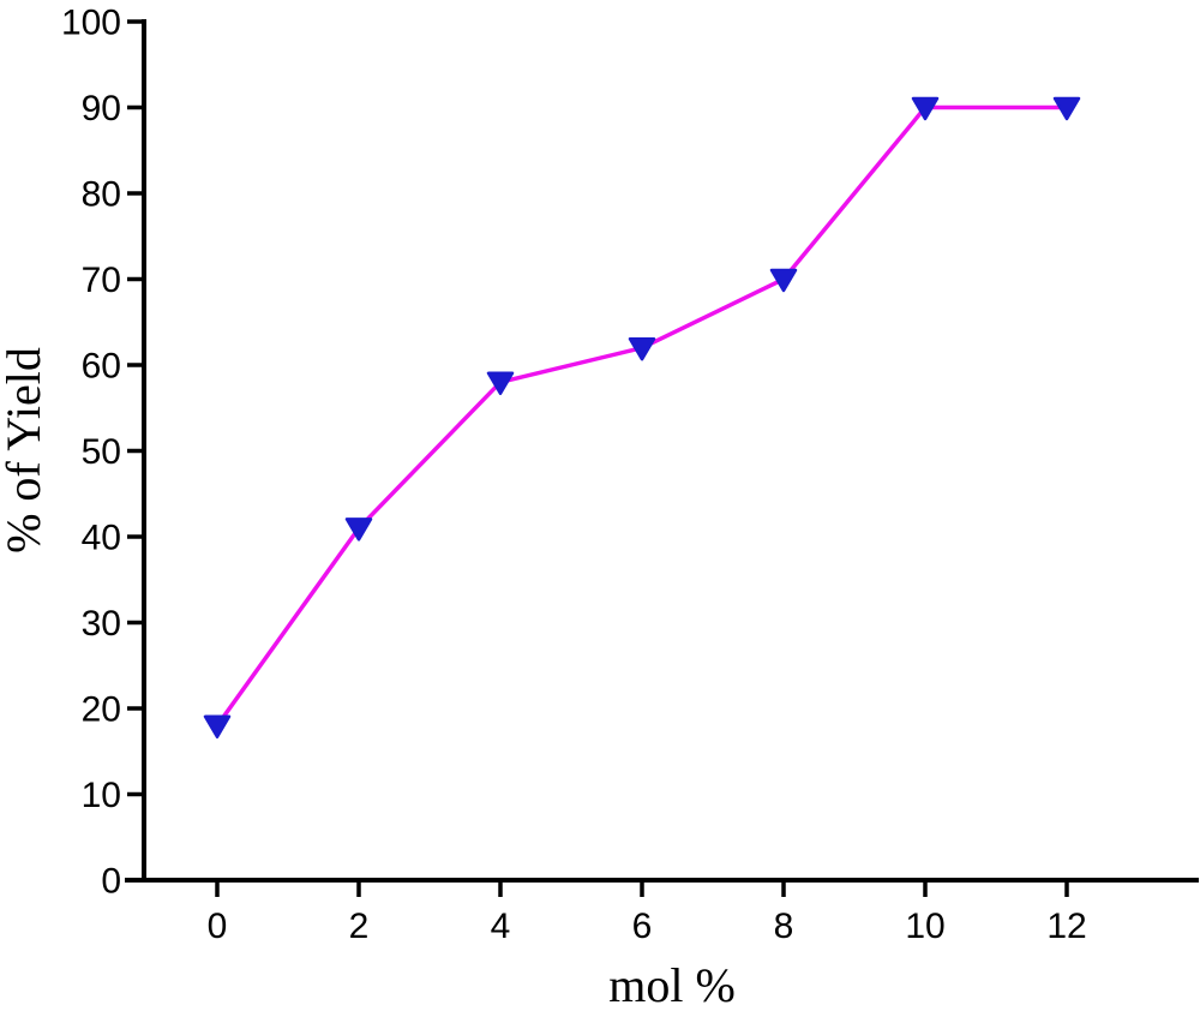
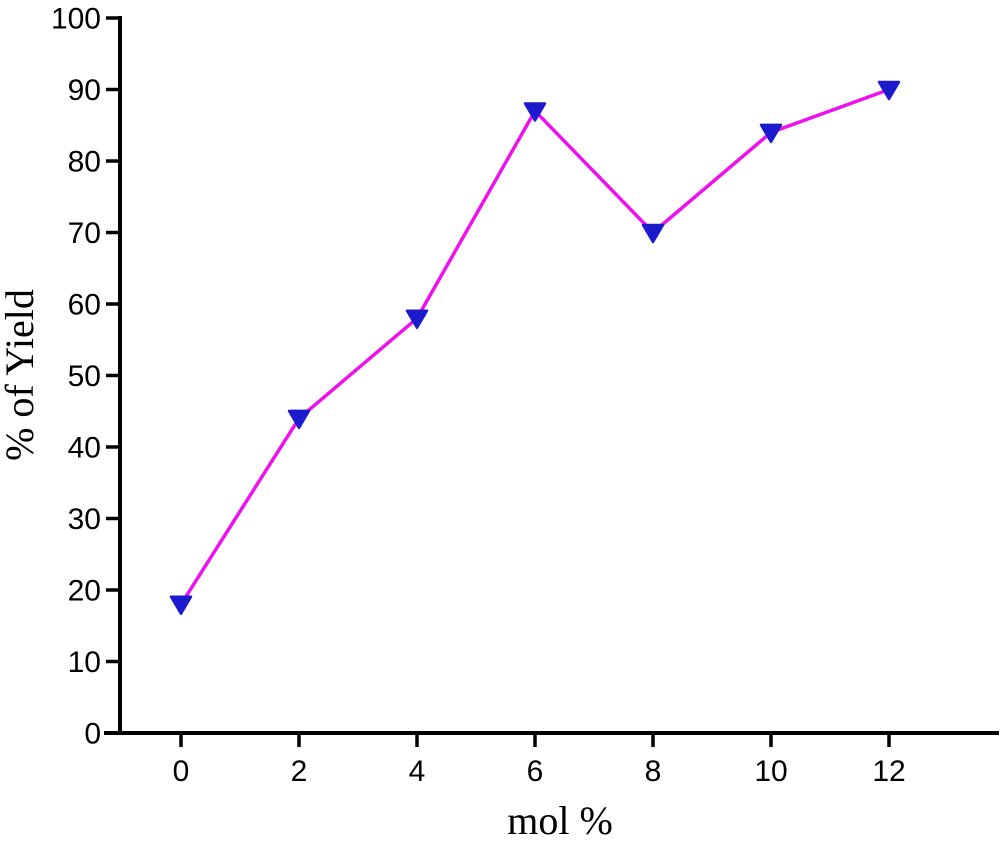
2: 41 -> 44
6: 62 -> 87
10: 90 -> 84
